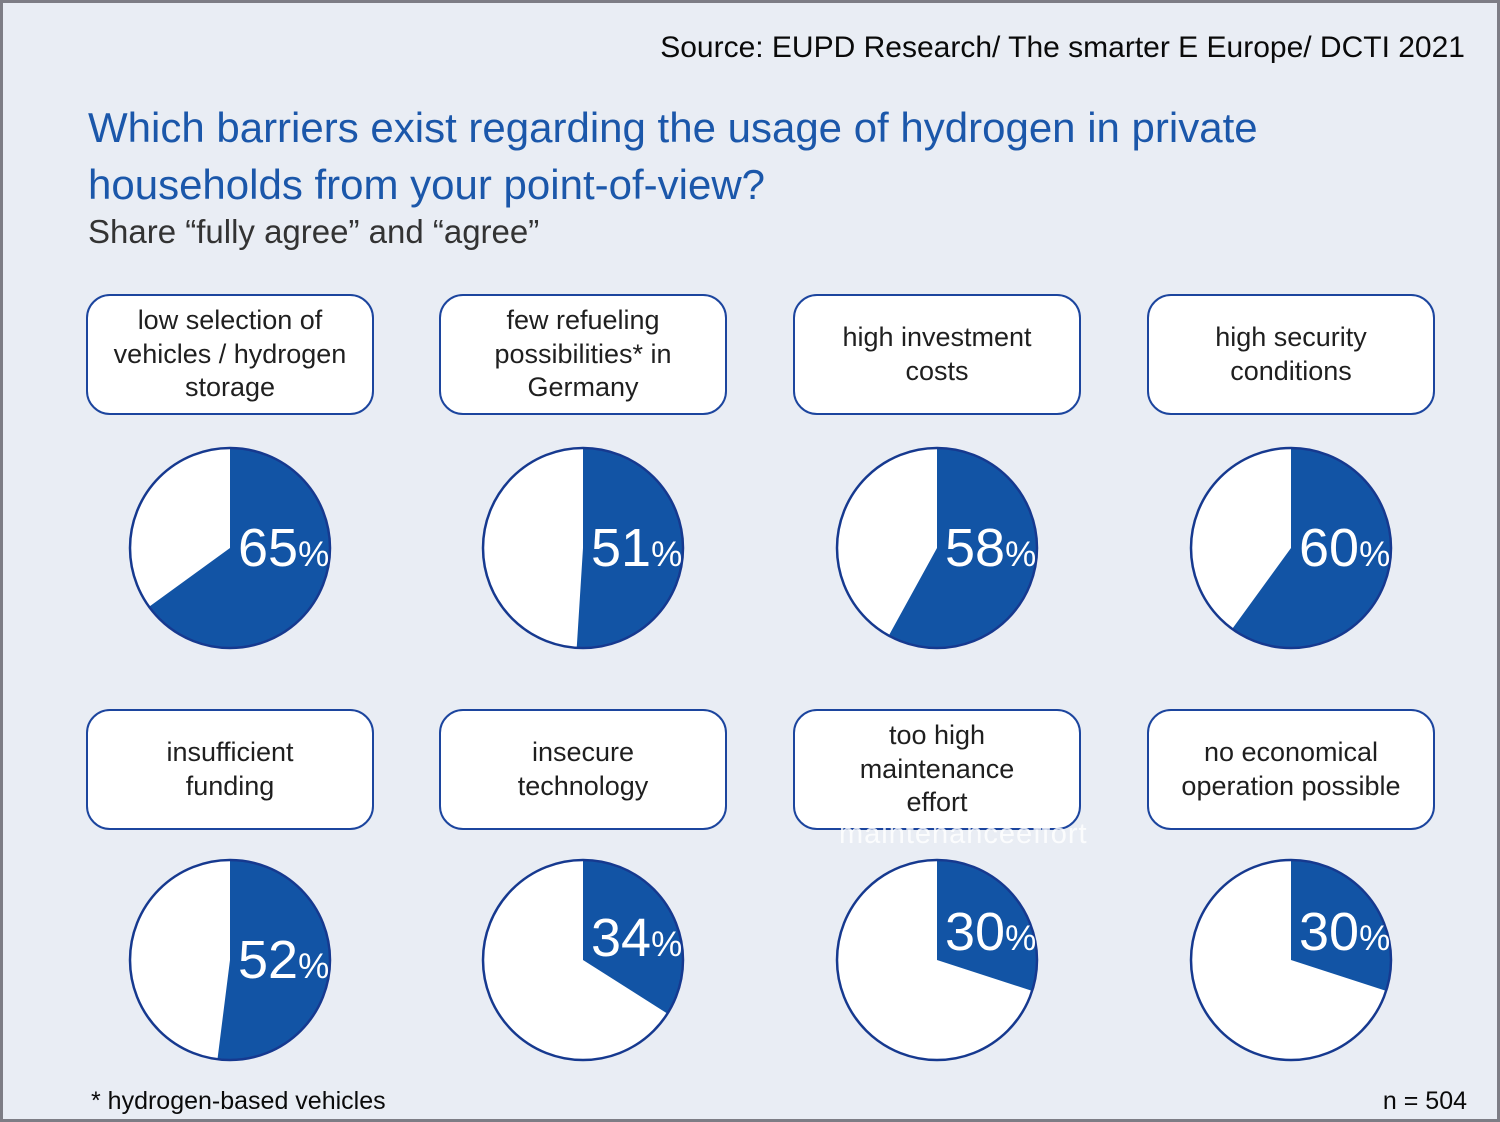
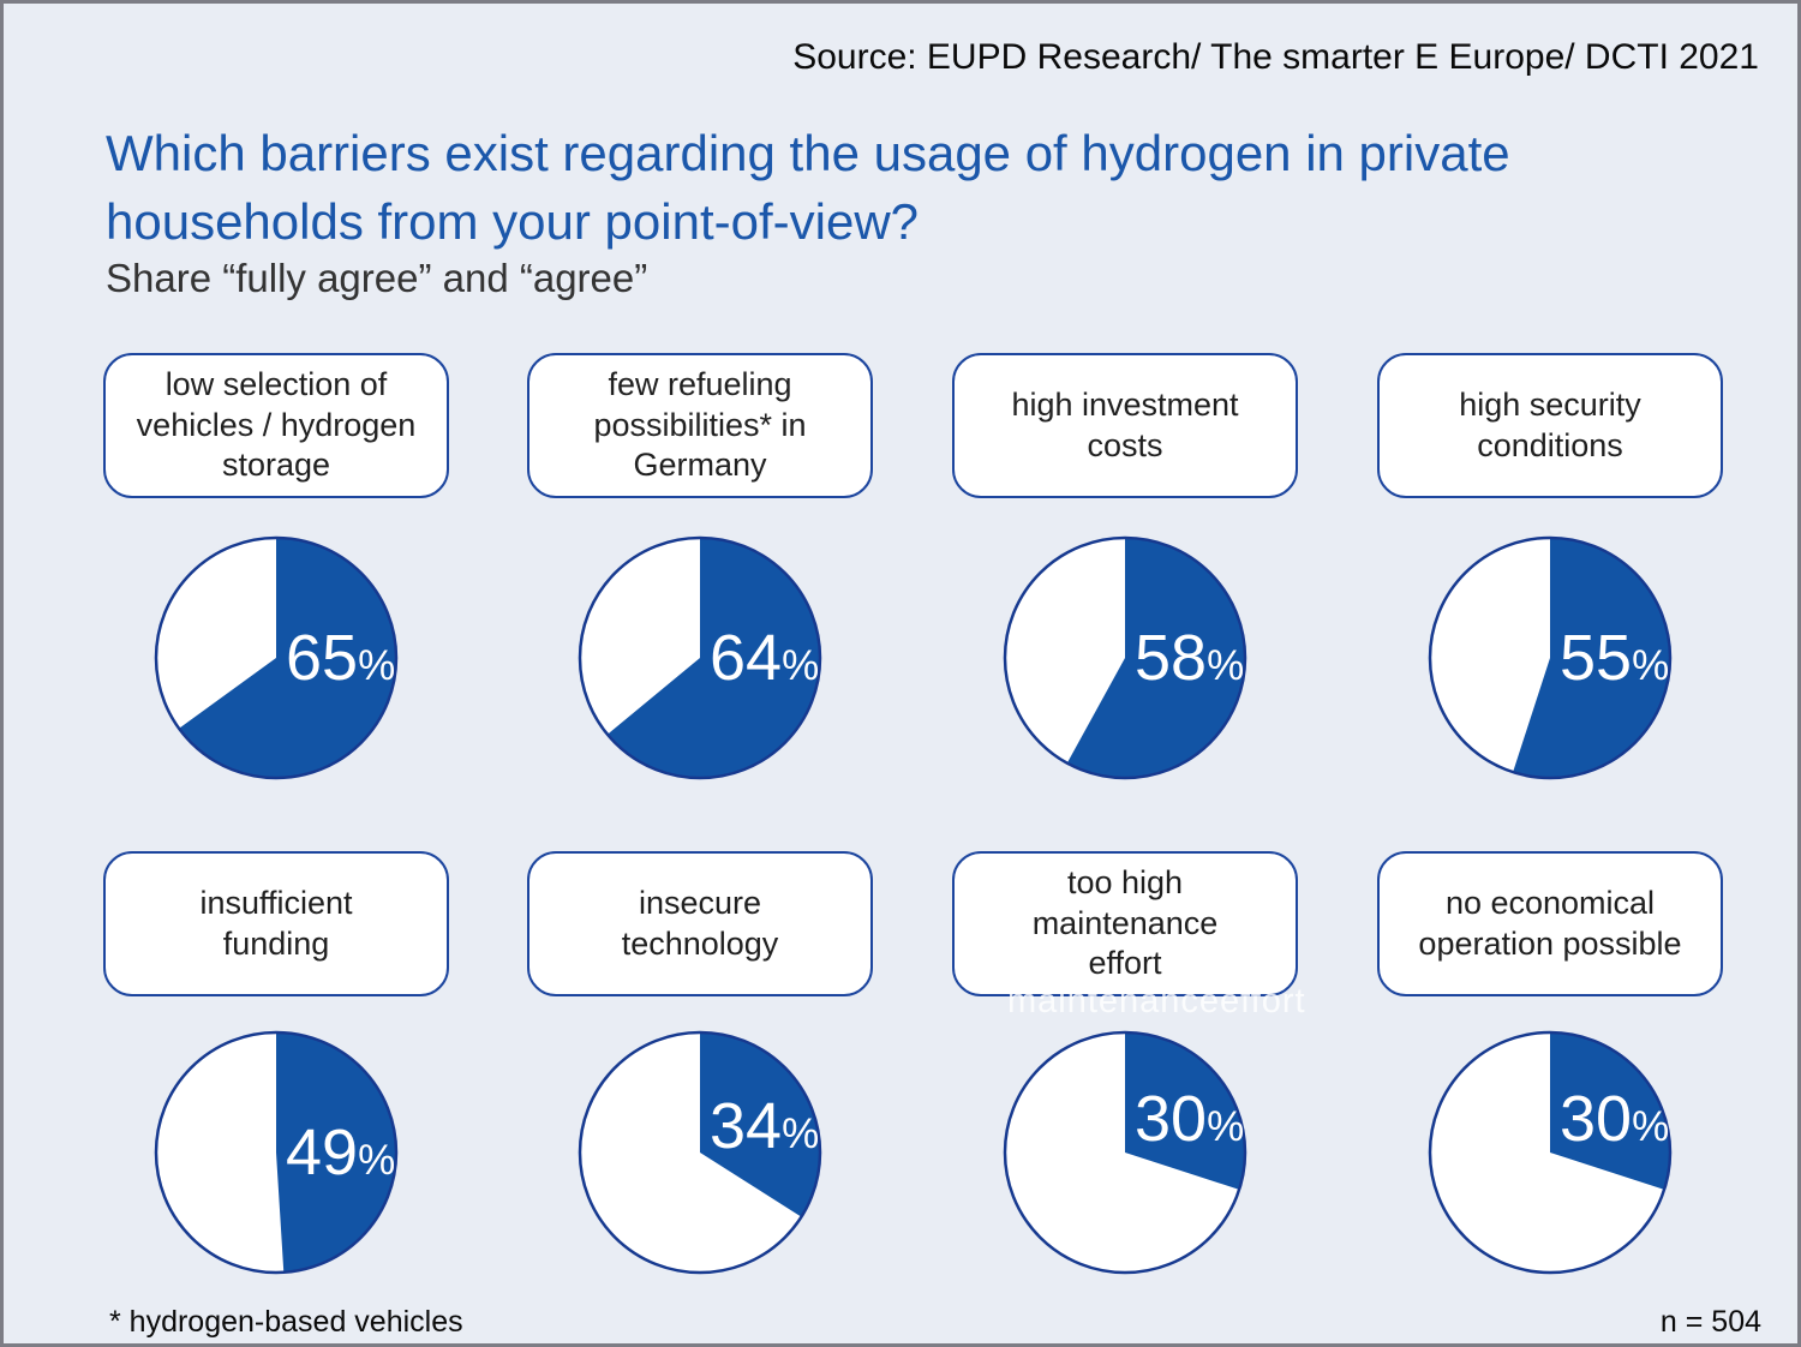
few refueling possibilities* in Germany: 51 -> 64
high security conditions: 60 -> 55
insufficient funding: 52 -> 49
